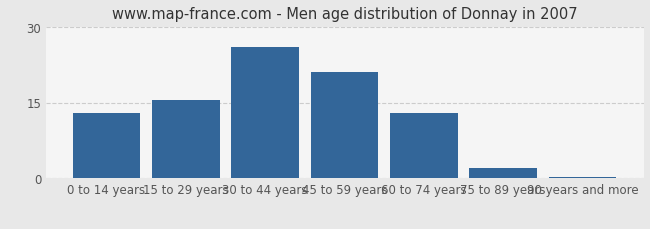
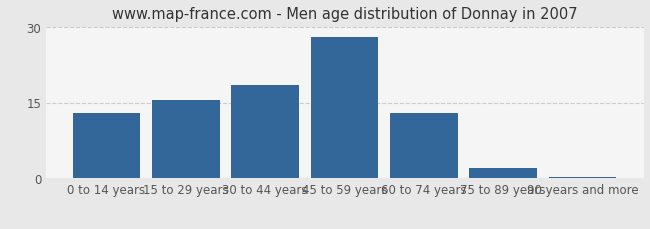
30 to 44 years: 26.0 -> 18.5
45 to 59 years: 21.0 -> 28.0
